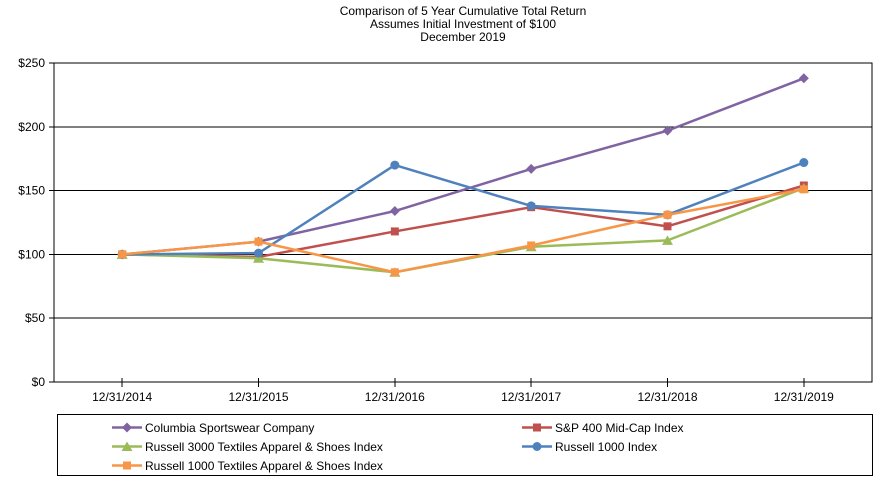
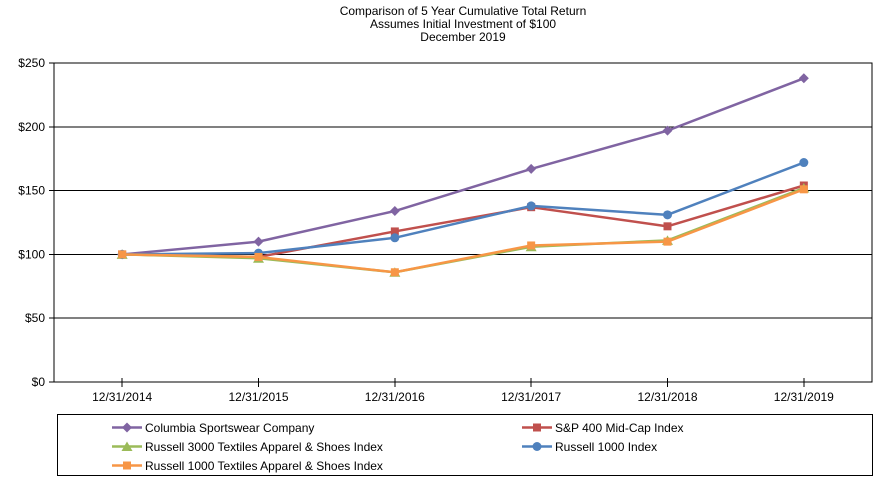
Russell 1000 Textiles Apparel & Shoes Index/12/31/2015: $110 -> $98
Russell 1000 Index/12/31/2016: $170 -> $113
Russell 1000 Textiles Apparel & Shoes Index/12/31/2018: $131 -> $110
